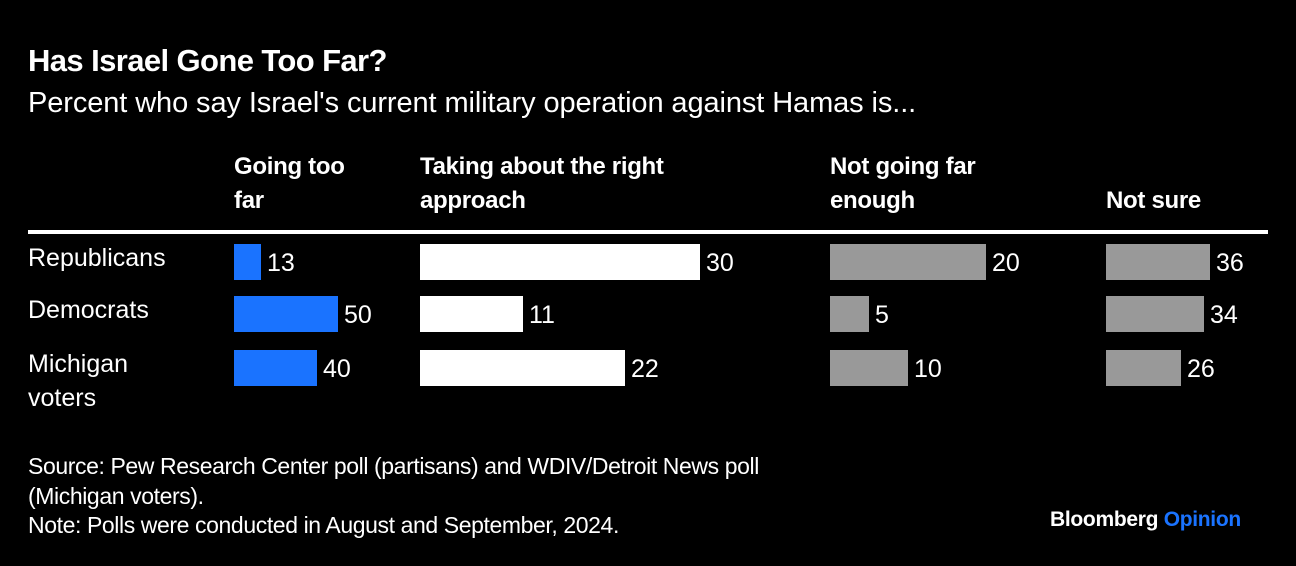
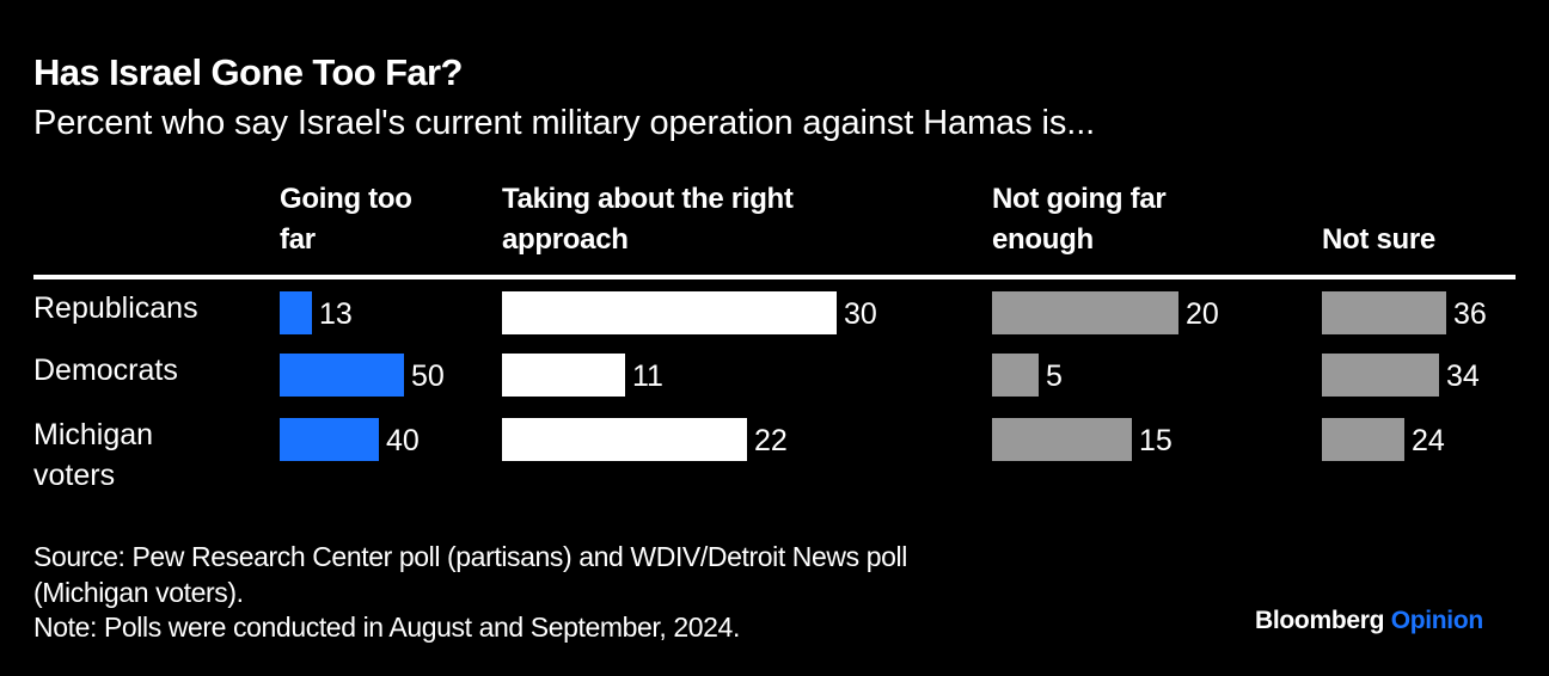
Not going far enough/Michigan voters: 10 -> 15
Not sure/Michigan voters: 26 -> 24
